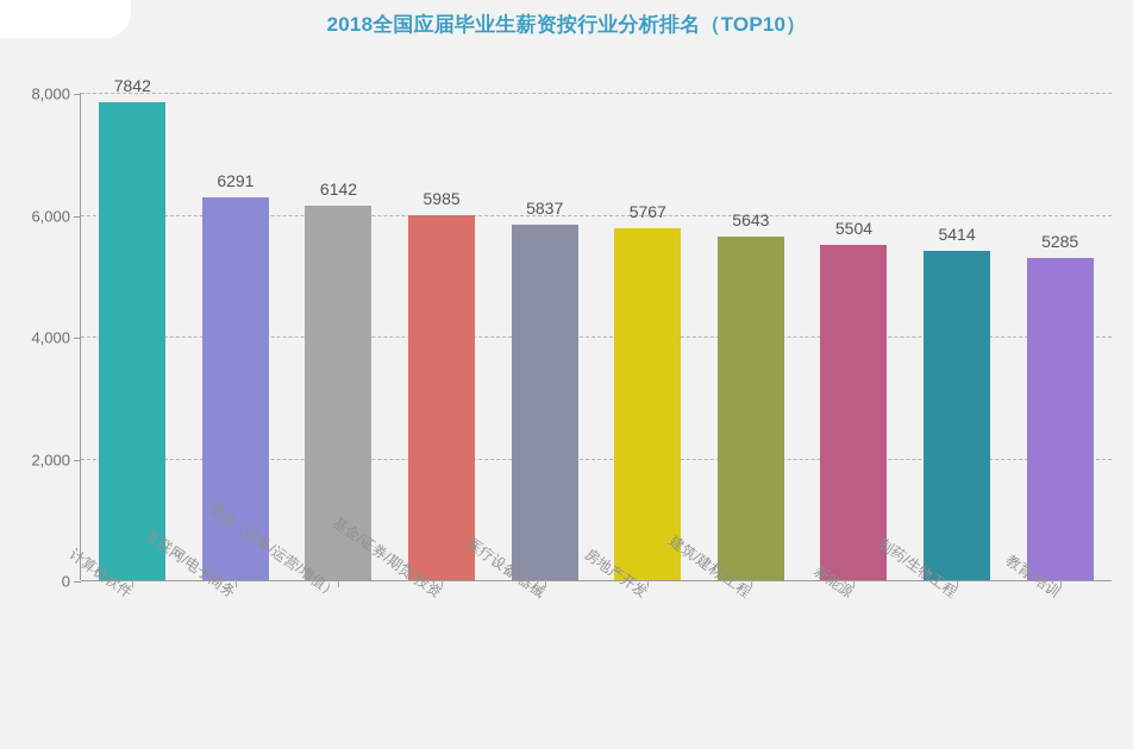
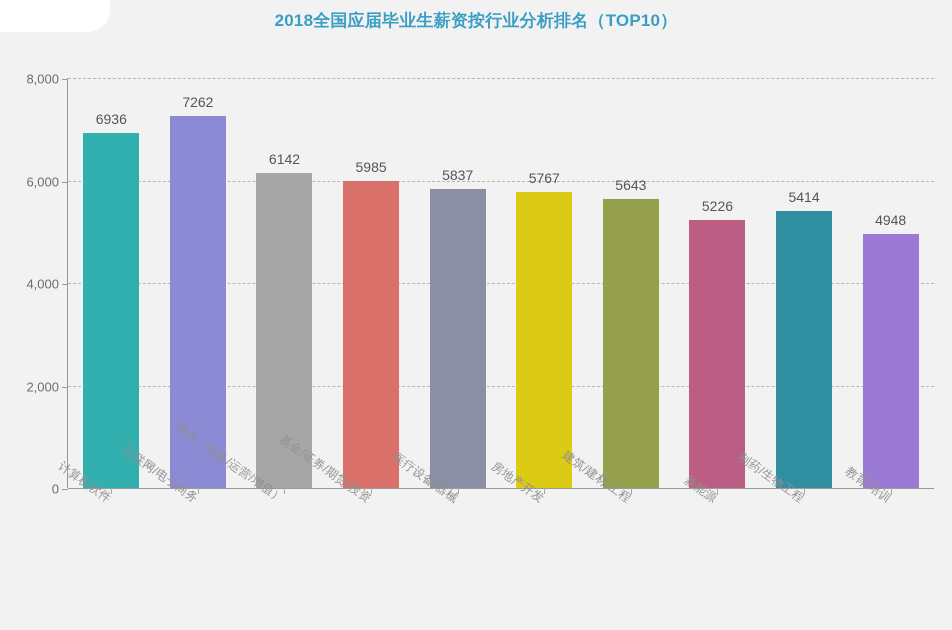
计算机软件: 7842 -> 6936
互联网/电子商务: 6291 -> 7262
新能源: 5504 -> 5226
教育/培训: 5285 -> 4948
